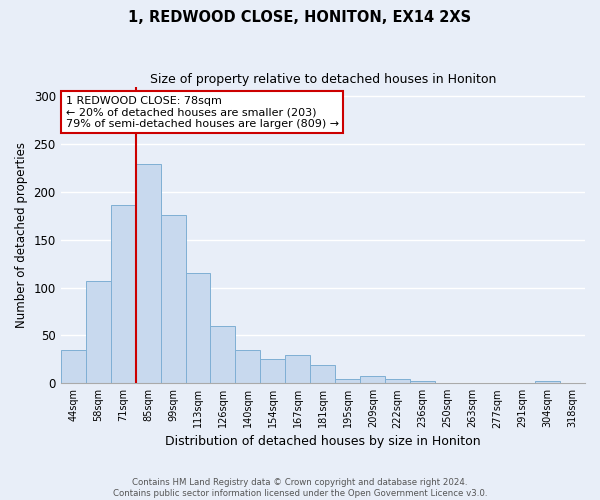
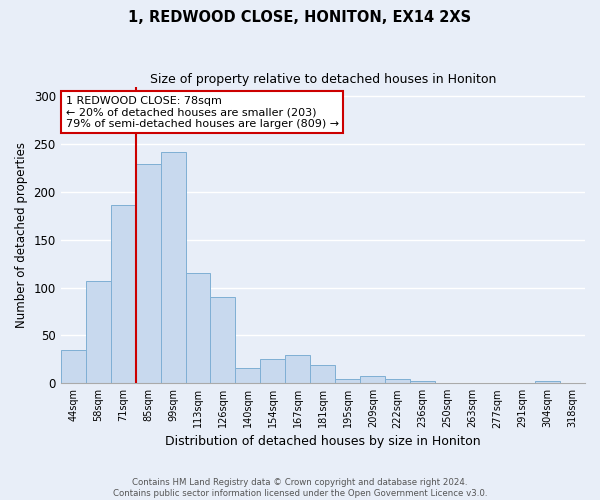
99sqm: 176 -> 242
126sqm: 60 -> 90
140sqm: 35 -> 16
